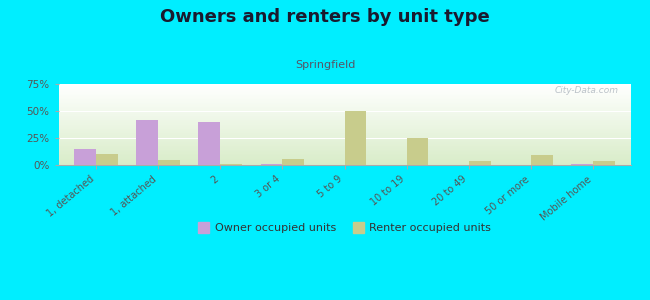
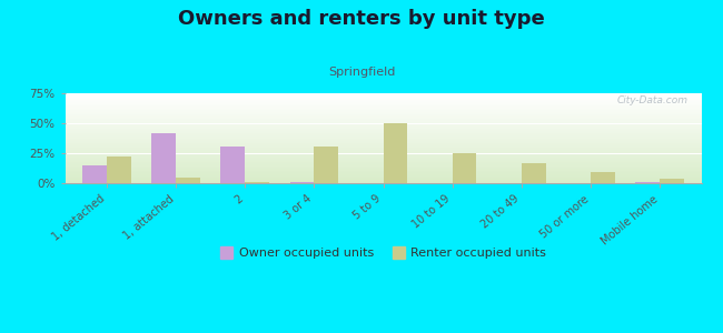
Renter occupied units/1, detached: 10% -> 22%
Owner occupied units/2: 40% -> 31%
Renter occupied units/3 or 4: 6% -> 31%
Renter occupied units/20 to 49: 4% -> 17%
